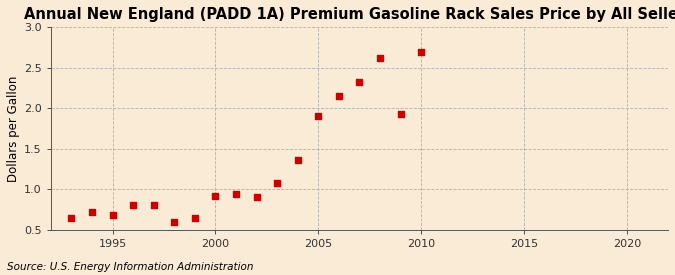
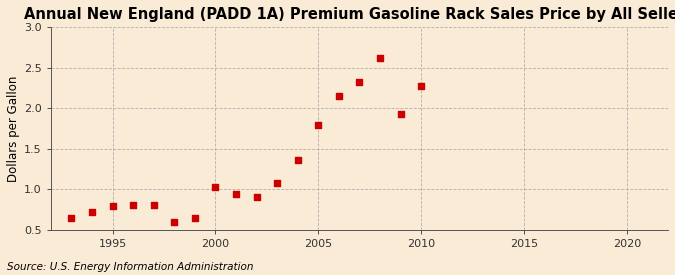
1995: 0.68 -> 0.79
2000: 0.92 -> 1.03
2005: 1.90 -> 1.79
2010: 2.70 -> 2.28
